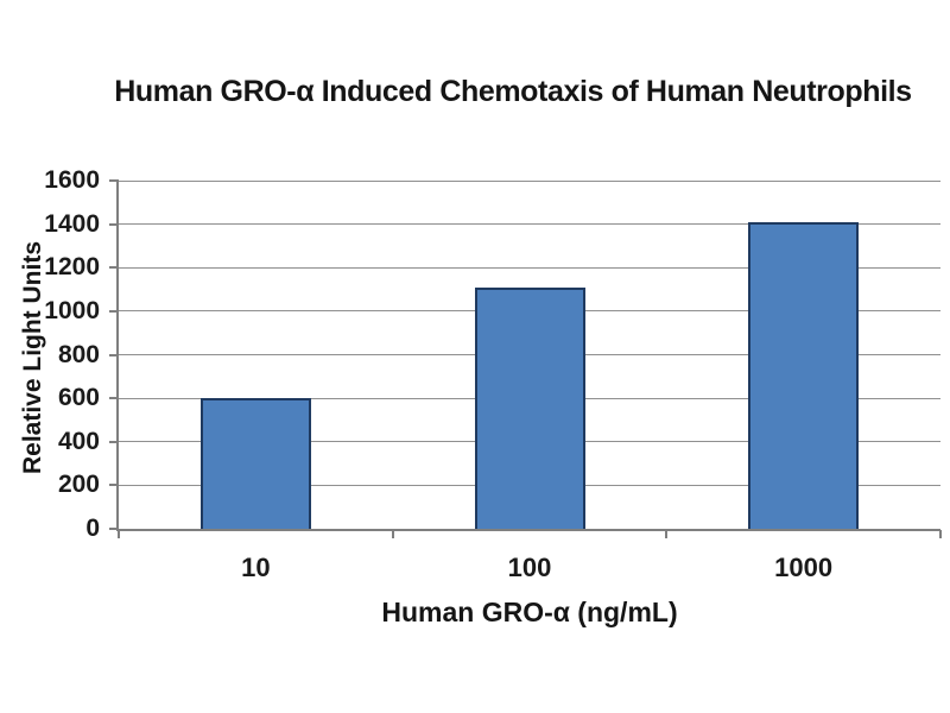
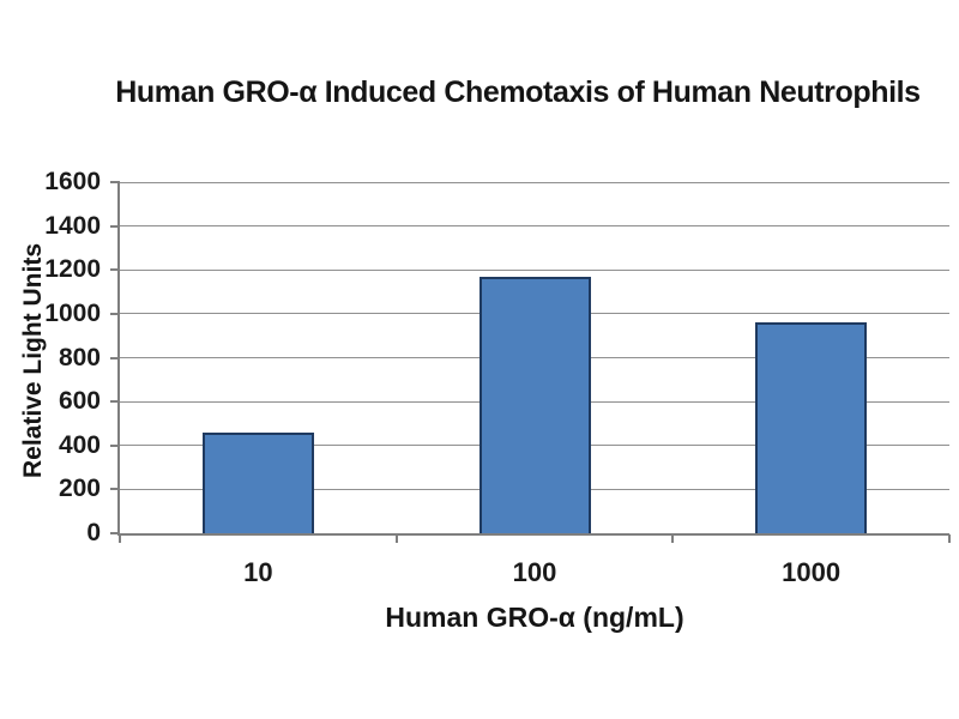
10: 600 -> 460
100: 1110 -> 1170
1000: 1410 -> 960
